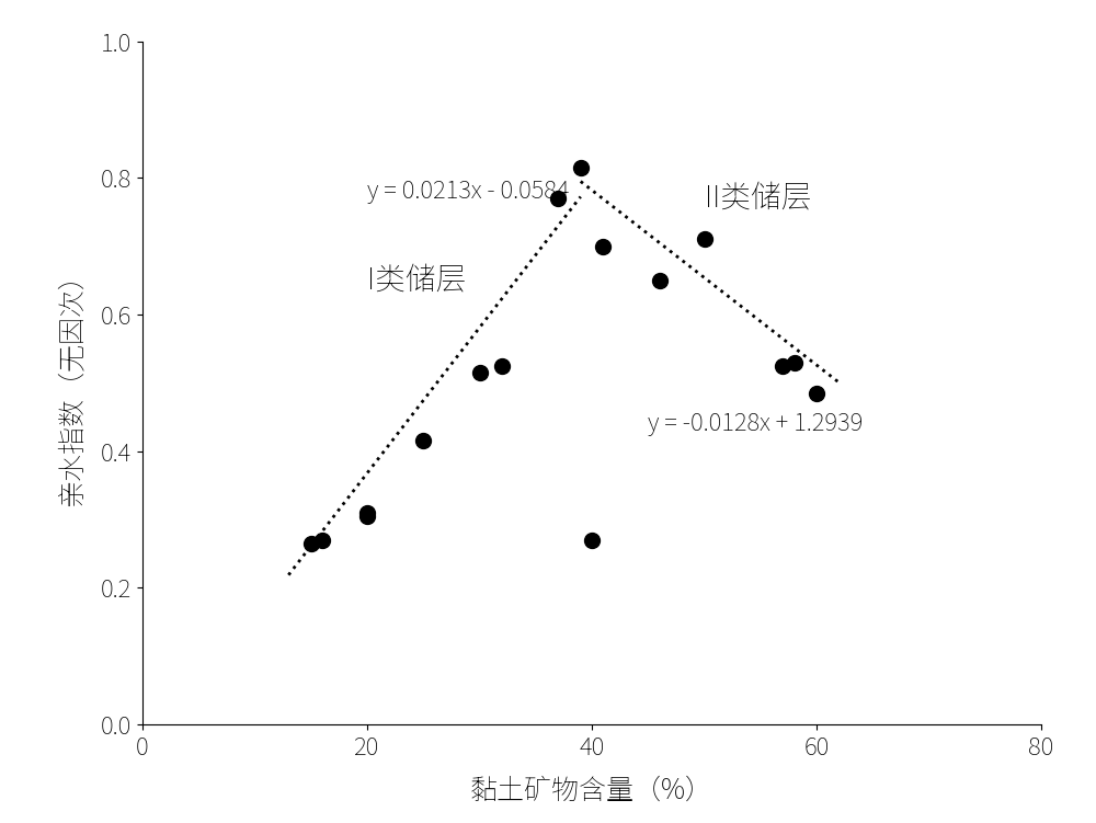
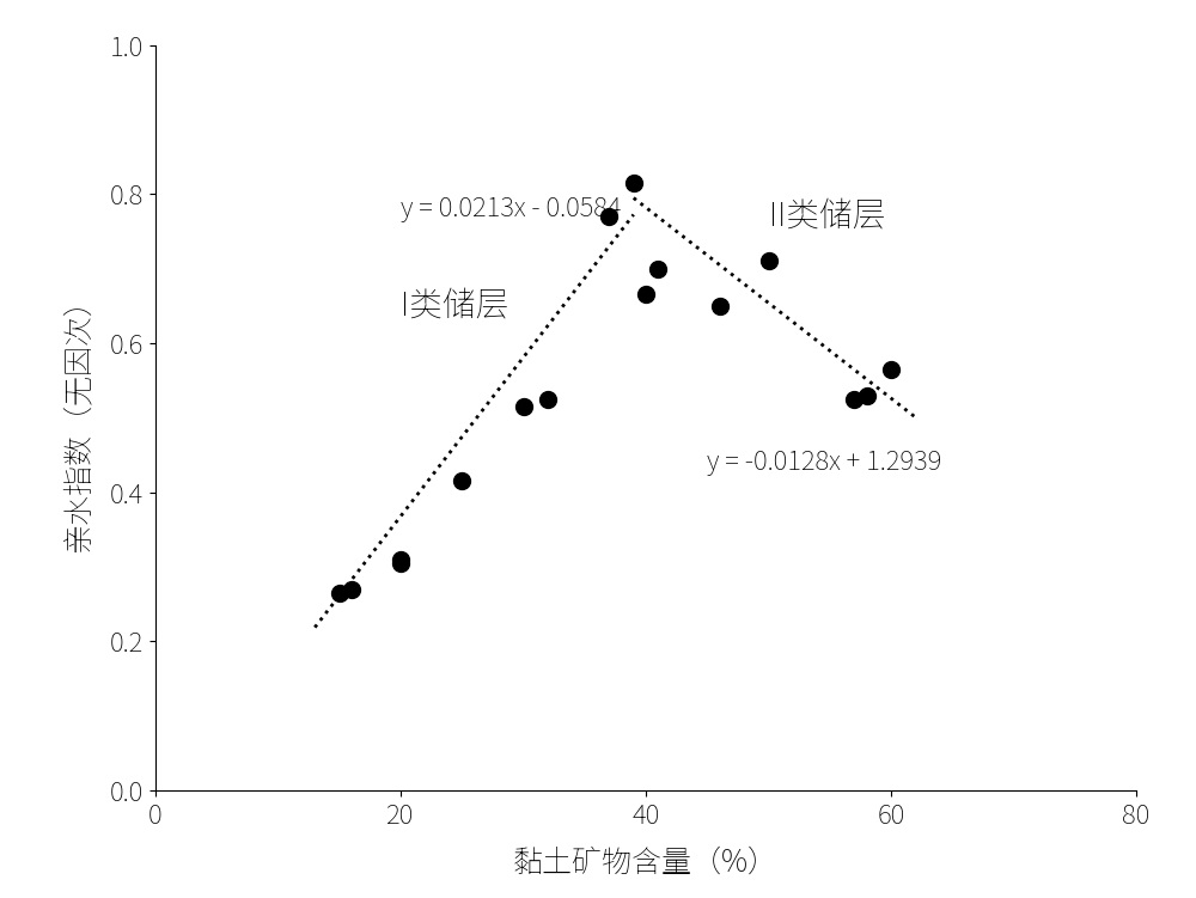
40: 0.270 -> 0.665
60: 0.484 -> 0.565
